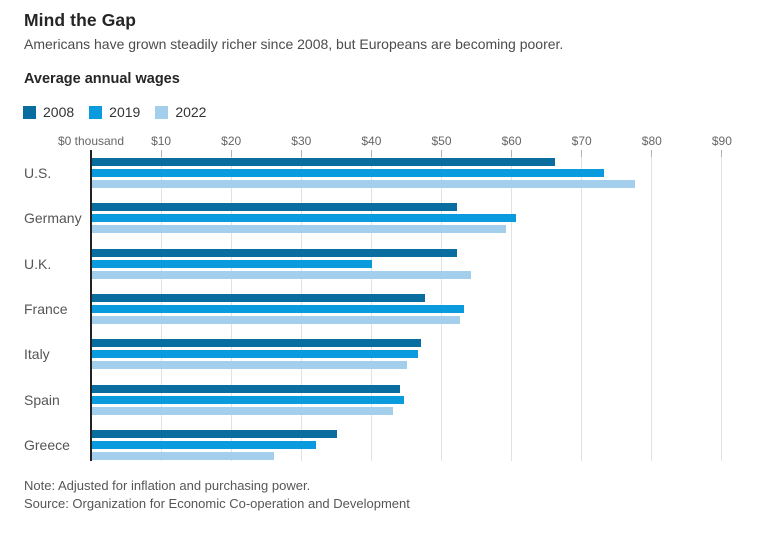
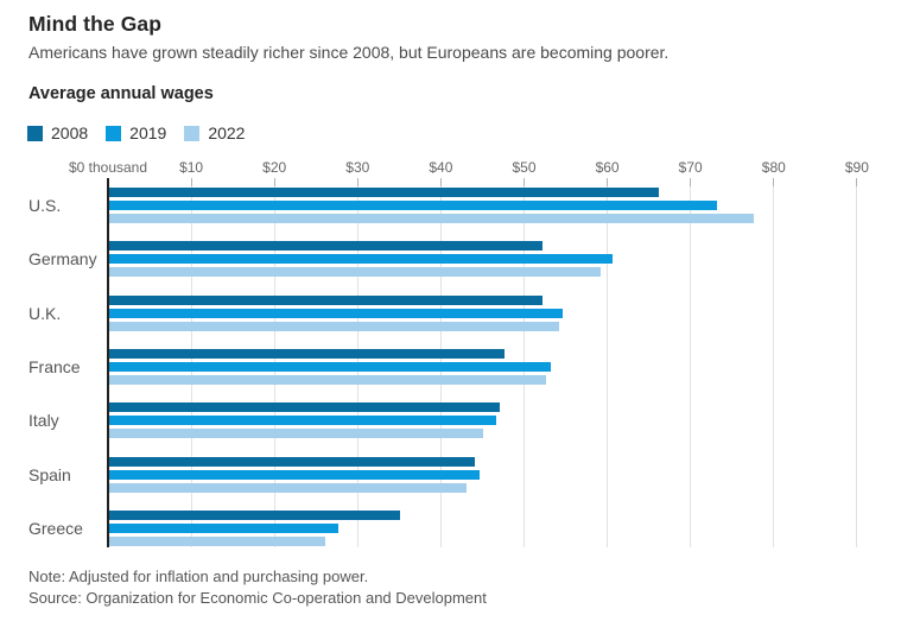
2019/U.K.: $40 -> $54
2019/Greece: $32 -> $28
